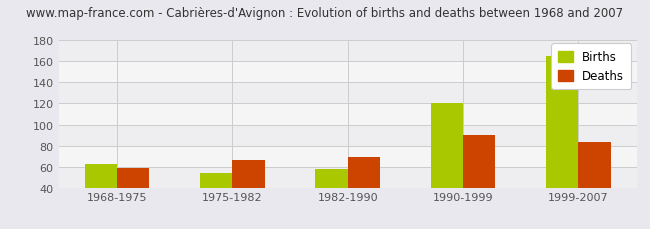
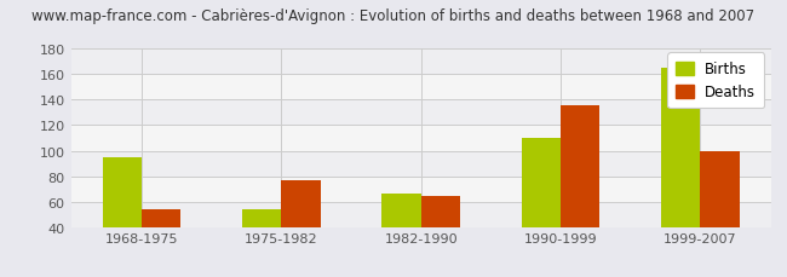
Births/1968-1975: 62 -> 95
Deaths/1968-1975: 59 -> 54
Deaths/1975-1982: 66 -> 77
Births/1982-1990: 58 -> 66
Deaths/1982-1990: 69 -> 64
Births/1990-1999: 120 -> 110
Deaths/1990-1999: 90 -> 136
Deaths/1999-2007: 83 -> 100
